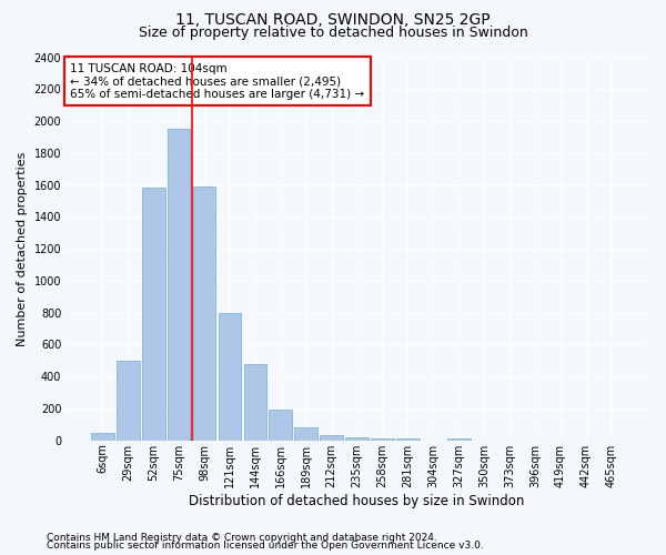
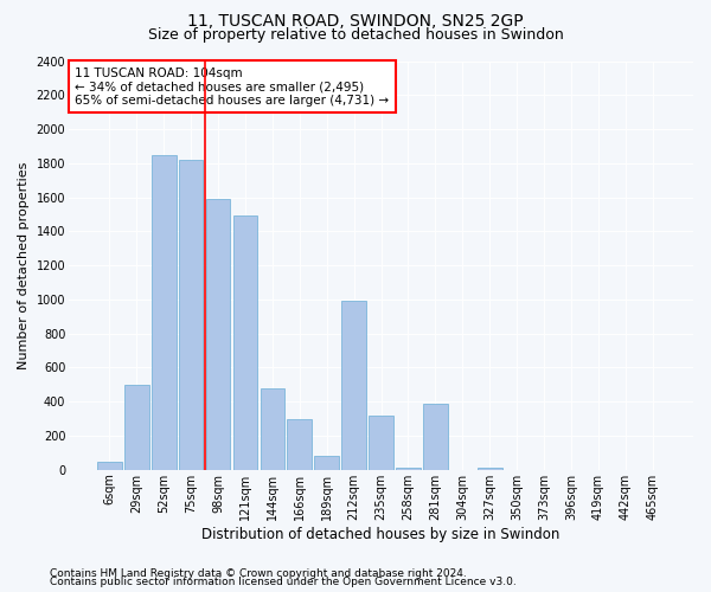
52sqm: 1580 -> 1850
75sqm: 1950 -> 1820
121sqm: 800 -> 1490
166sqm: 200 -> 300
212sqm: 30 -> 990
235sqm: 20 -> 320
281sqm: 10 -> 390
